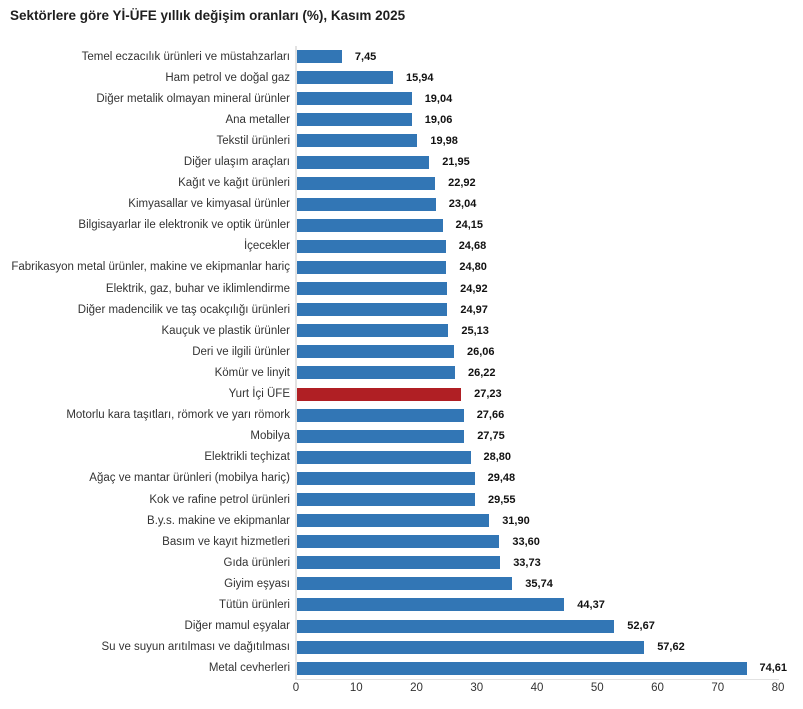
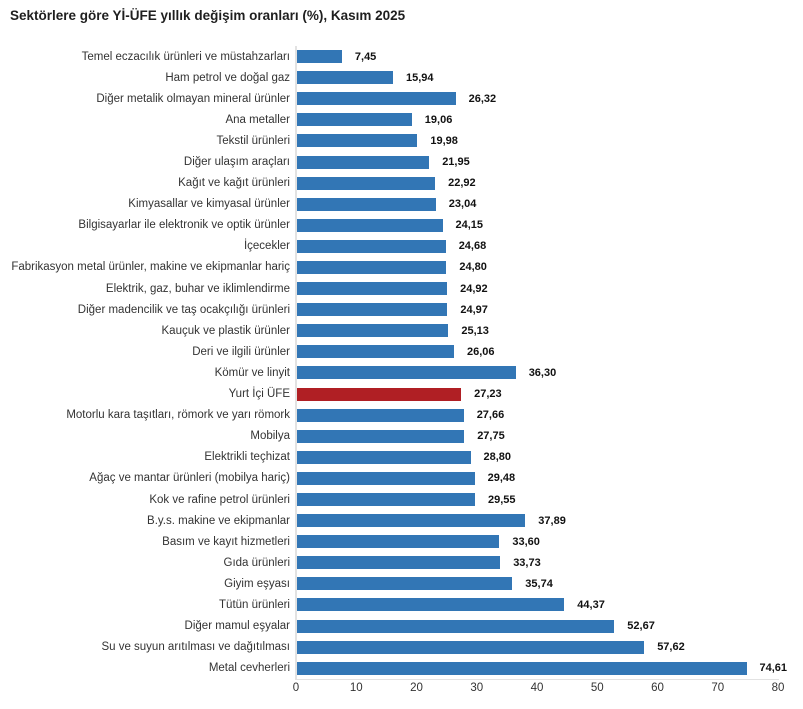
Diğer metalik olmayan mineral ürünler: 19,04 -> 26,32
Kömür ve linyit: 26,22 -> 36,30
B.y.s. makine ve ekipmanlar: 31,90 -> 37,89
